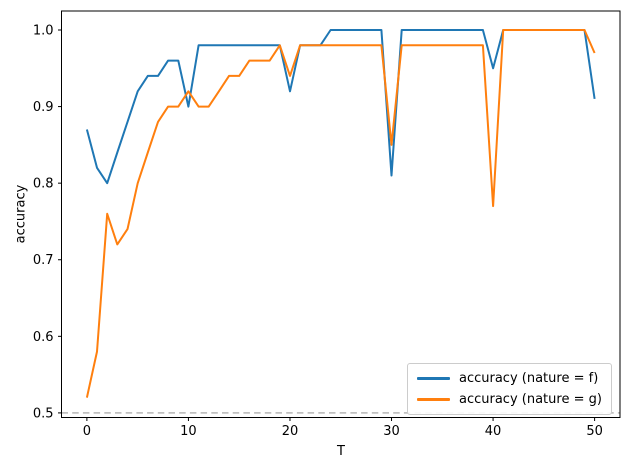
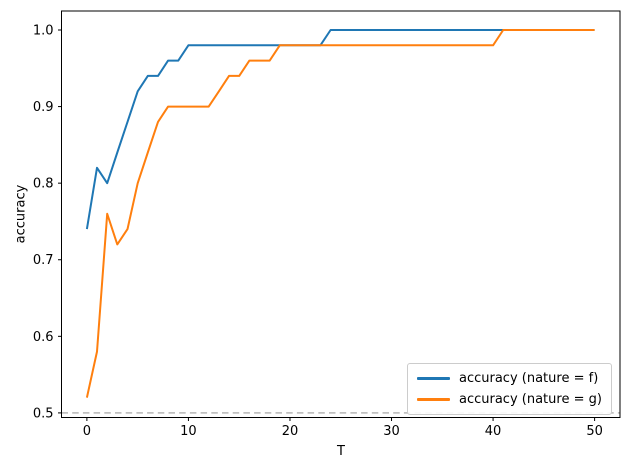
accuracy (nature = f)/0: 0.87 -> 0.74
accuracy (nature = f)/10: 0.90 -> 0.98
accuracy (nature = g)/10: 0.92 -> 0.90
accuracy (nature = f)/20: 0.92 -> 0.98
accuracy (nature = g)/20: 0.94 -> 0.98
accuracy (nature = f)/30: 0.81 -> 1.00
accuracy (nature = g)/30: 0.85 -> 0.98
accuracy (nature = f)/40: 0.95 -> 1.00
accuracy (nature = g)/40: 0.77 -> 0.98
accuracy (nature = f)/50: 0.91 -> 1.00
accuracy (nature = g)/50: 0.97 -> 1.00
